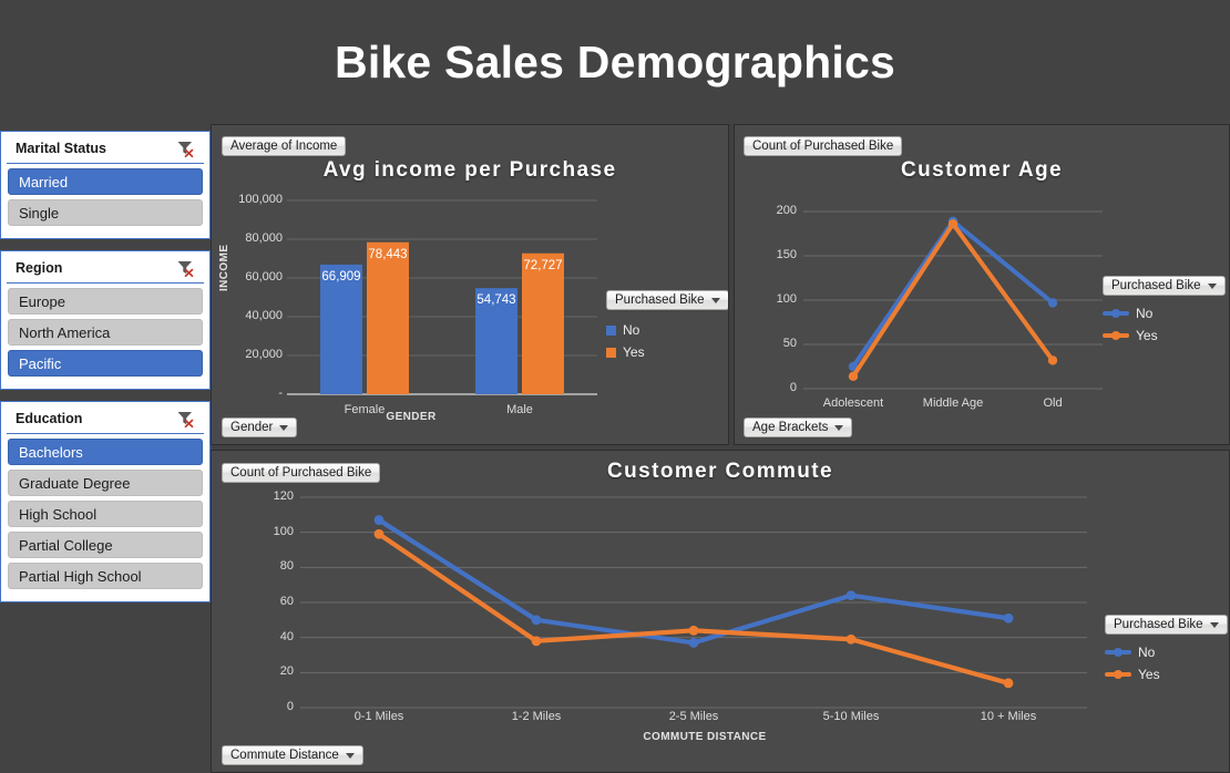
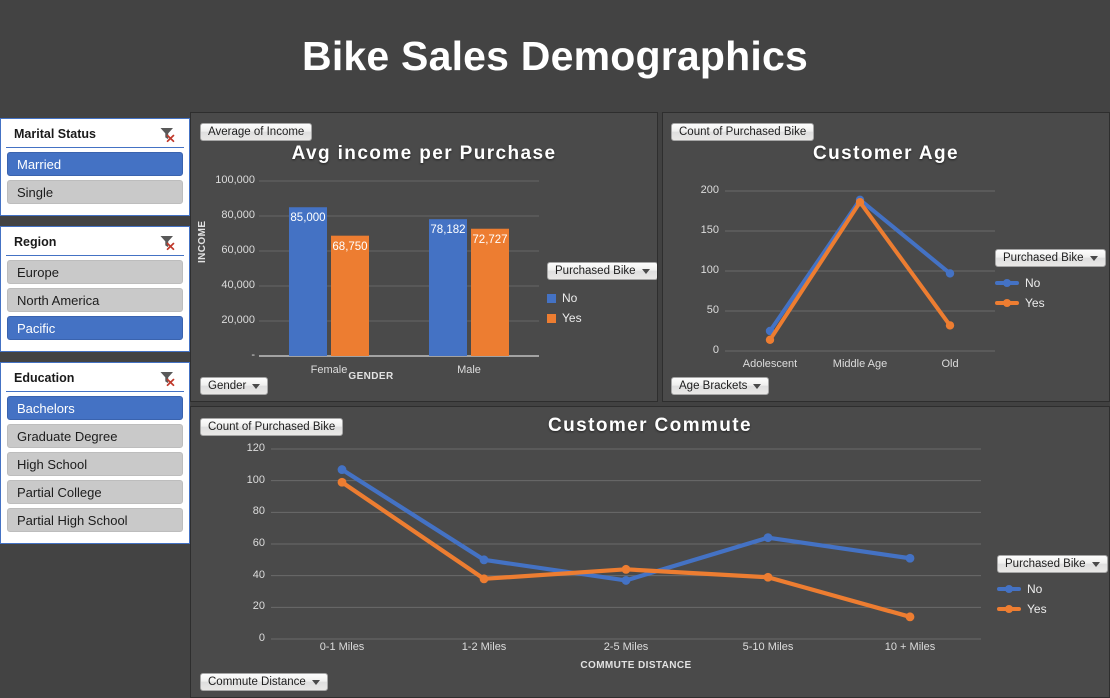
Avg income per Purchase/No/Female: 66,909 -> 85,000
Avg income per Purchase/Yes/Female: 78,443 -> 68,750
Avg income per Purchase/No/Male: 54,743 -> 78,182
